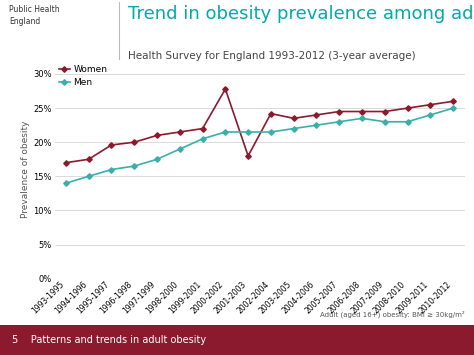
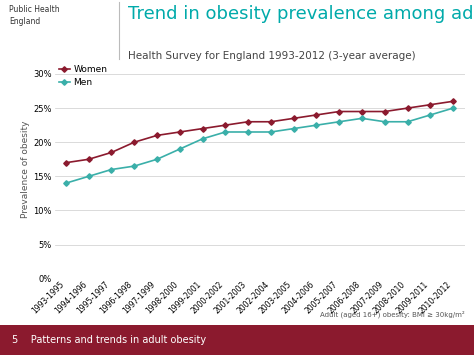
Women/1995-1997: 19.6% -> 18.5%
Women/2000-2002: 27.8% -> 22.5%
Women/2001-2003: 18.0% -> 23.0%
Women/2002-2004: 24.2% -> 23.0%
